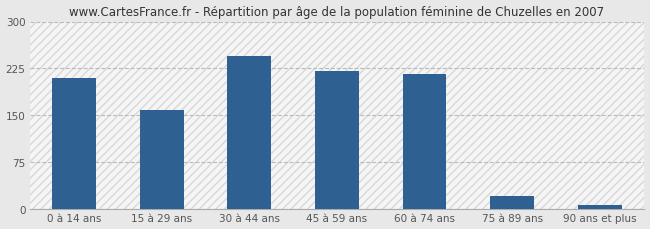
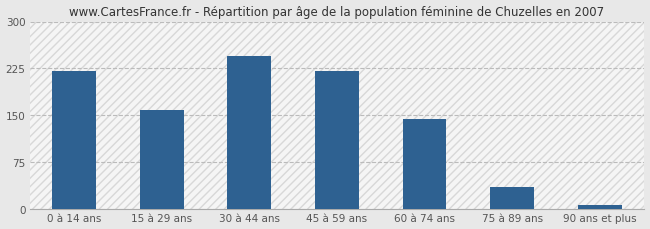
0 à 14 ans: 210 -> 220
60 à 74 ans: 216 -> 143
75 à 89 ans: 20 -> 35
